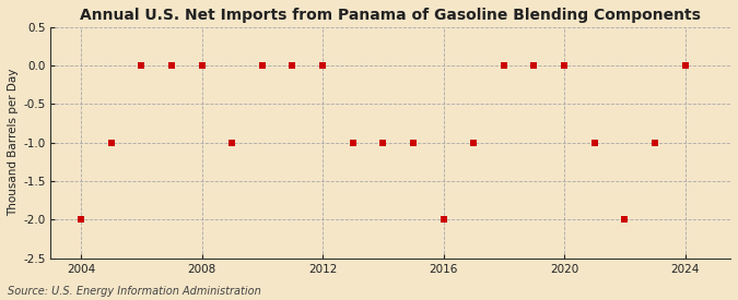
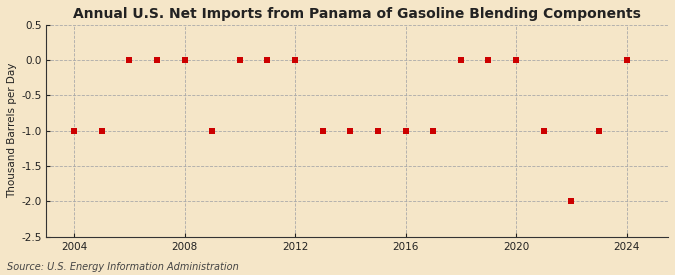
2004: -2 -> -1
2016: -2 -> -1
